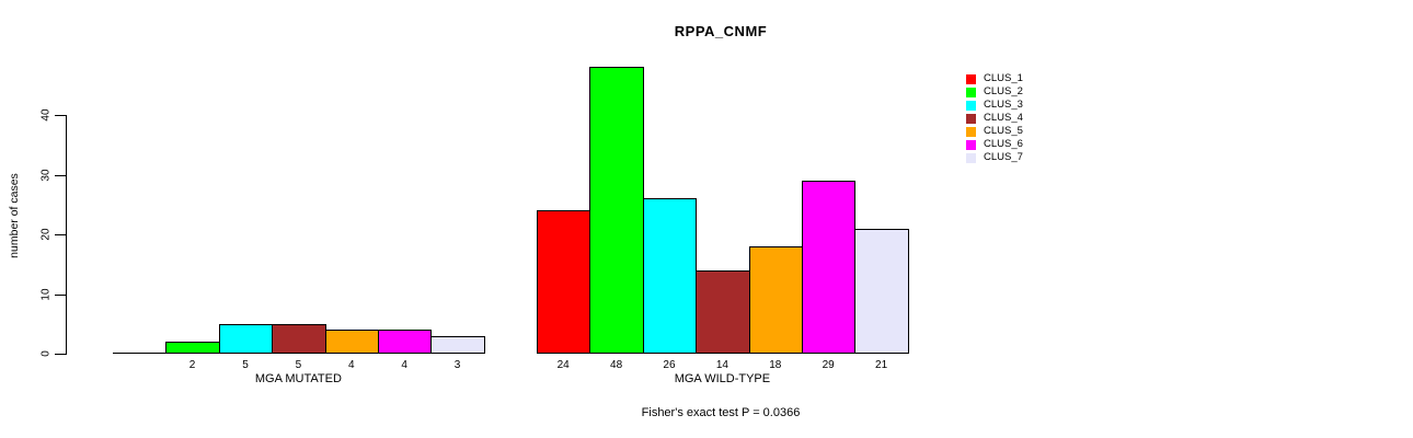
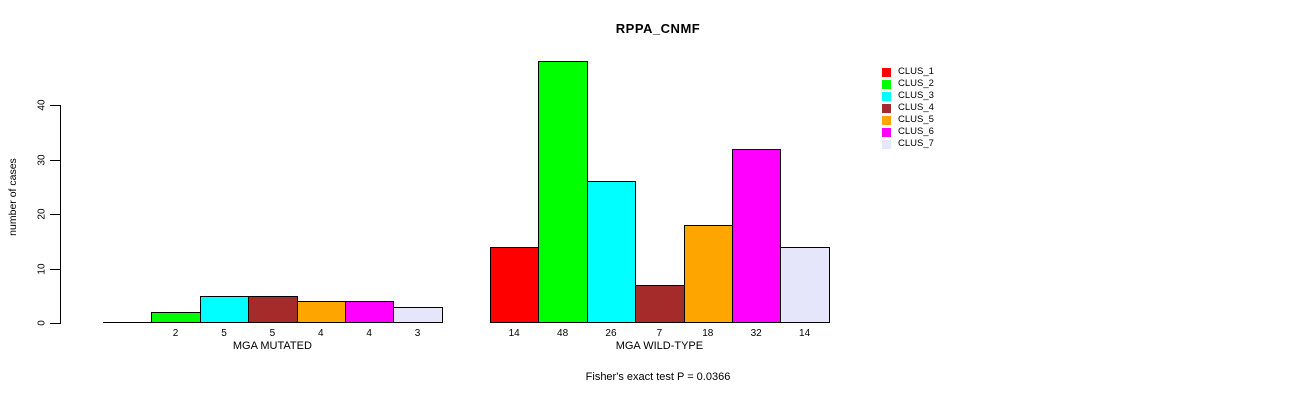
CLUS_1/MGA WILD-TYPE: 24 -> 14
CLUS_4/MGA WILD-TYPE: 14 -> 7
CLUS_6/MGA WILD-TYPE: 29 -> 32
CLUS_7/MGA WILD-TYPE: 21 -> 14
